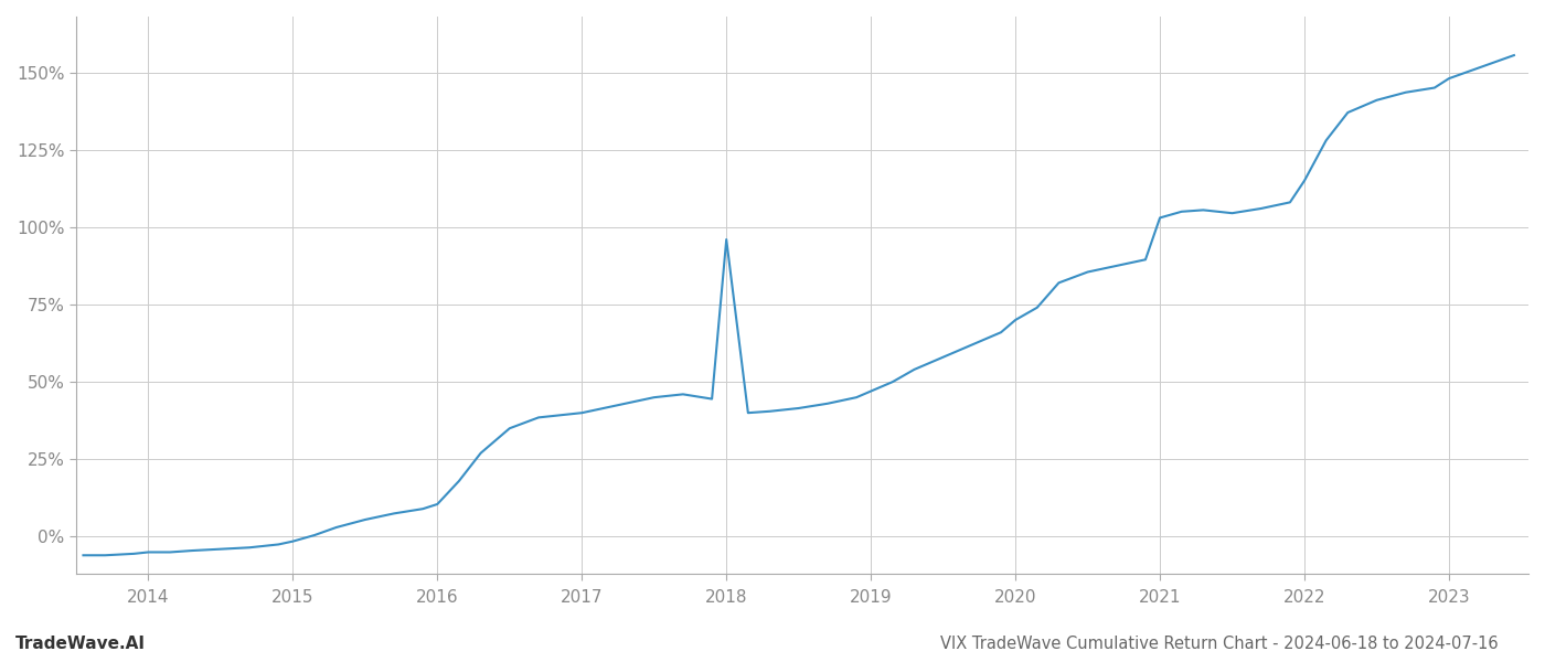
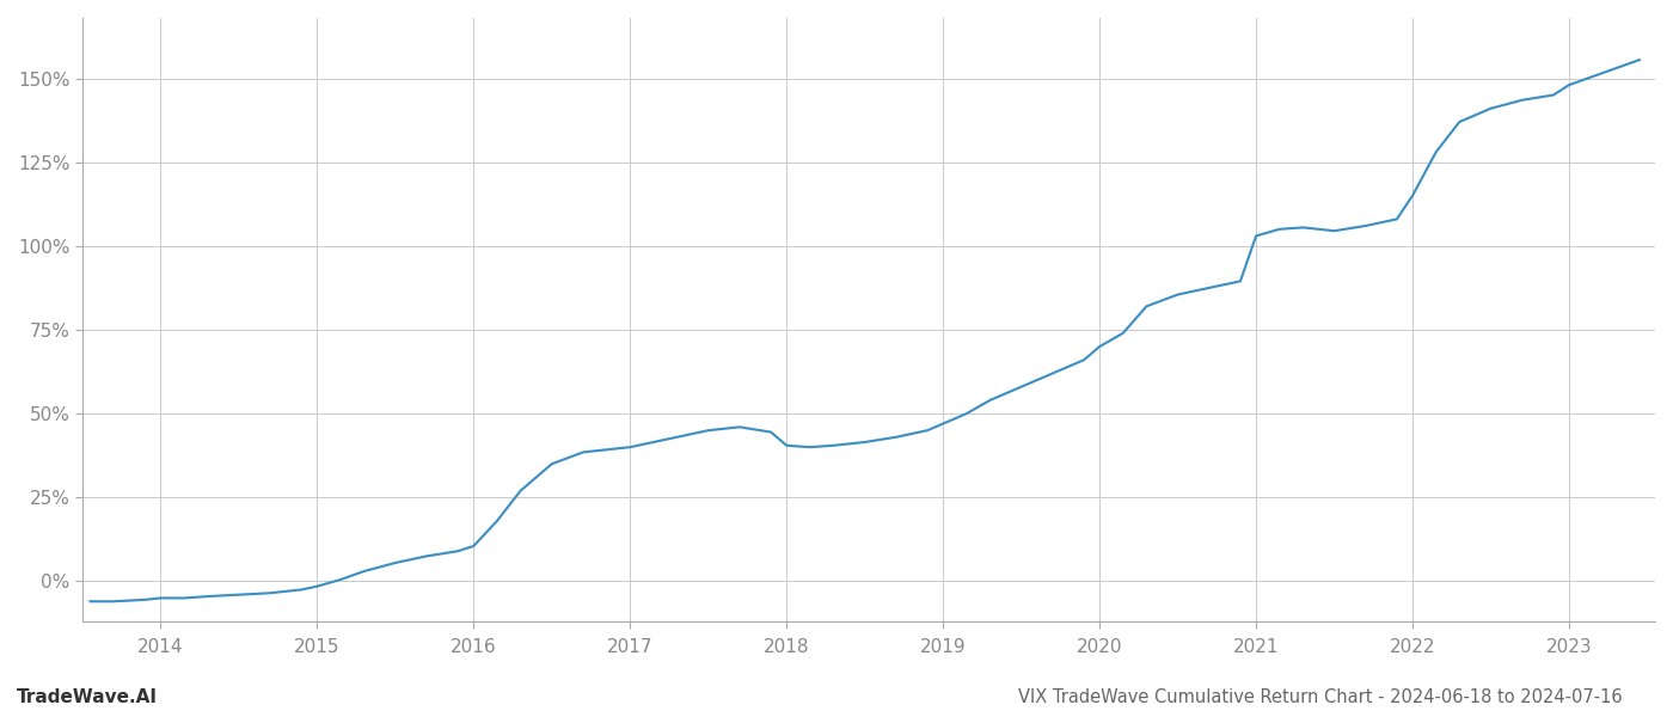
2018: 96.0% -> 40.5%
